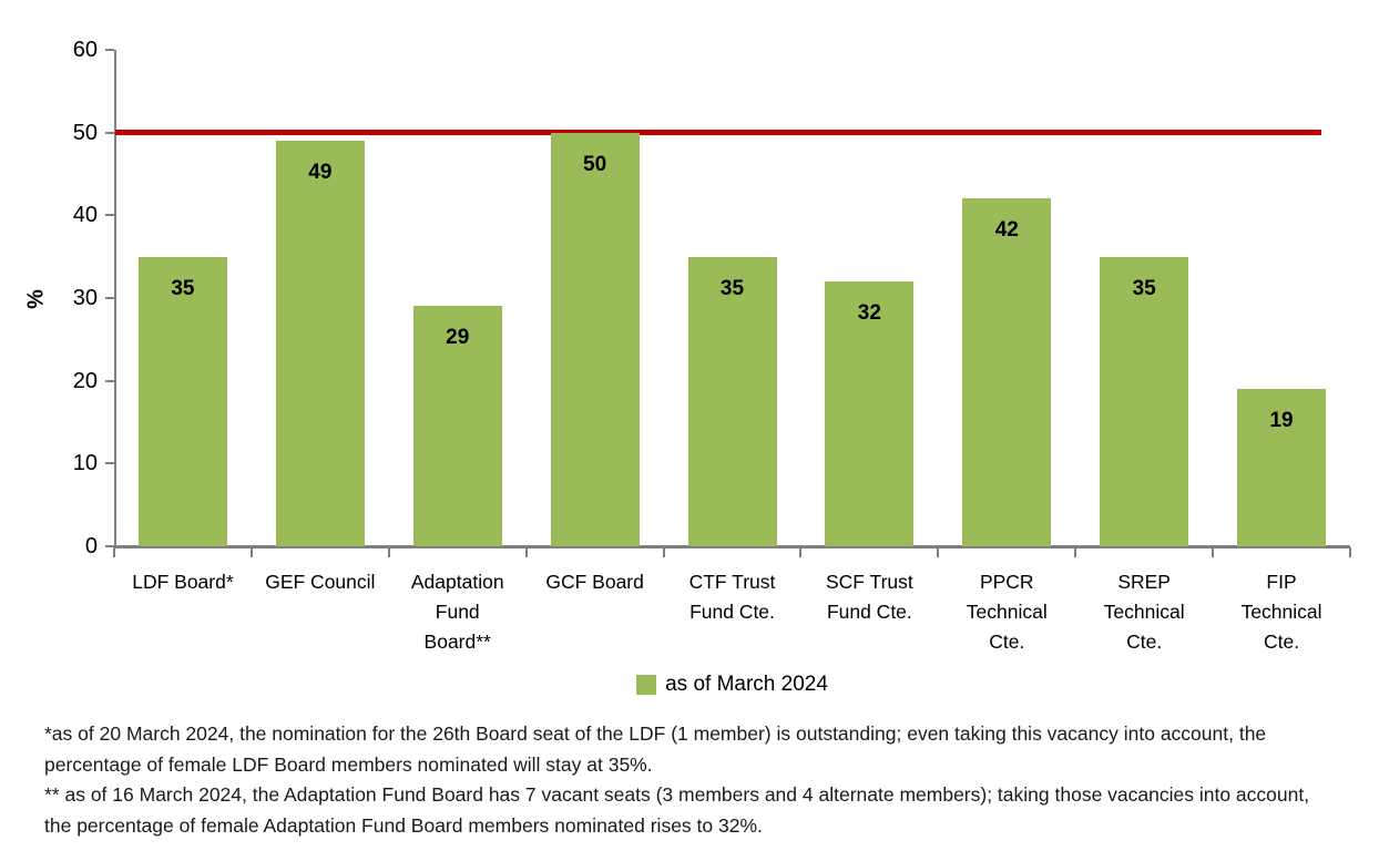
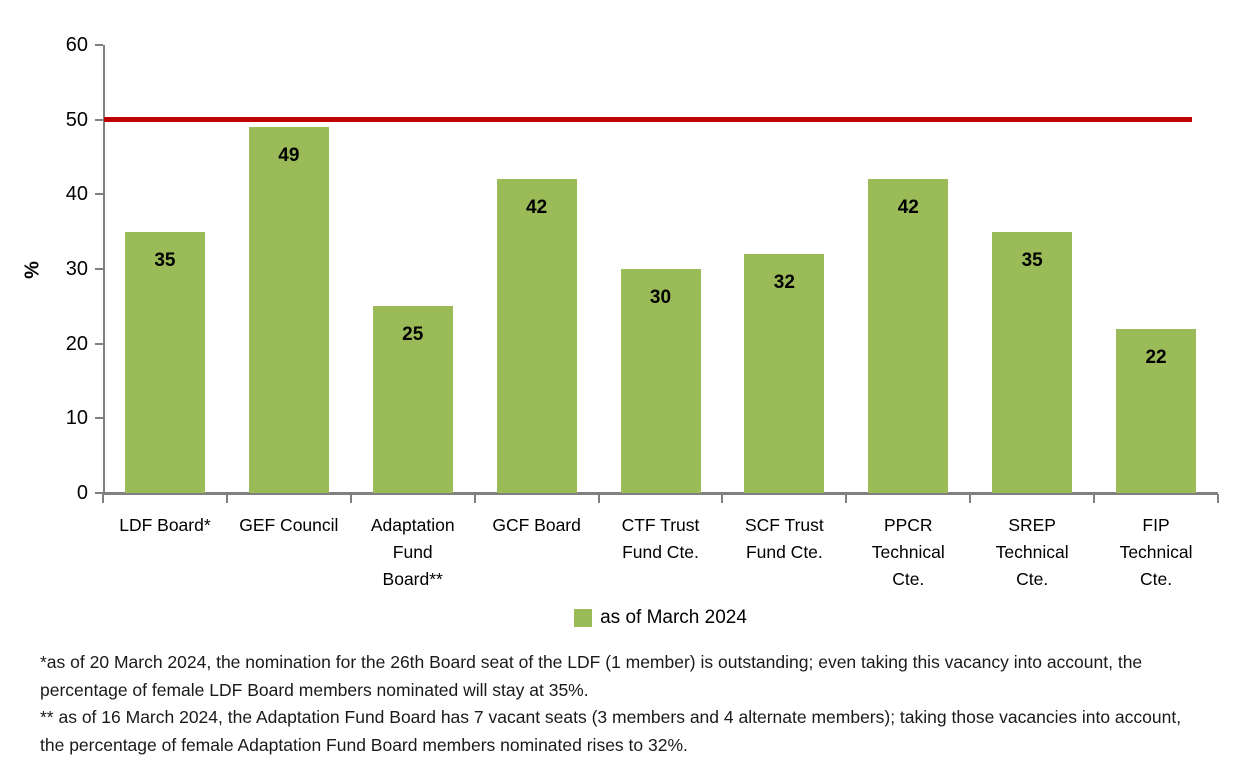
Adaptation Fund Board**: 29 -> 25
GCF Board: 50 -> 42
CTF Trust Fund Cte.: 35 -> 30
FIP Technical Cte.: 19 -> 22
